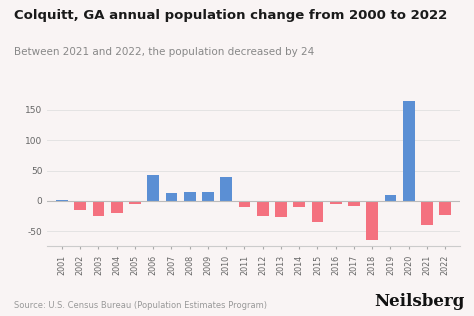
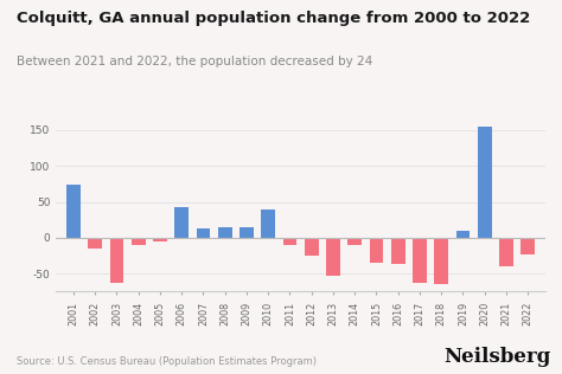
2001: 2 -> 74
2003: -25 -> -62
2004: -20 -> -10
2013: -27 -> -52
2016: -5 -> -36
2017: -8 -> -62
2020: 165 -> 154
